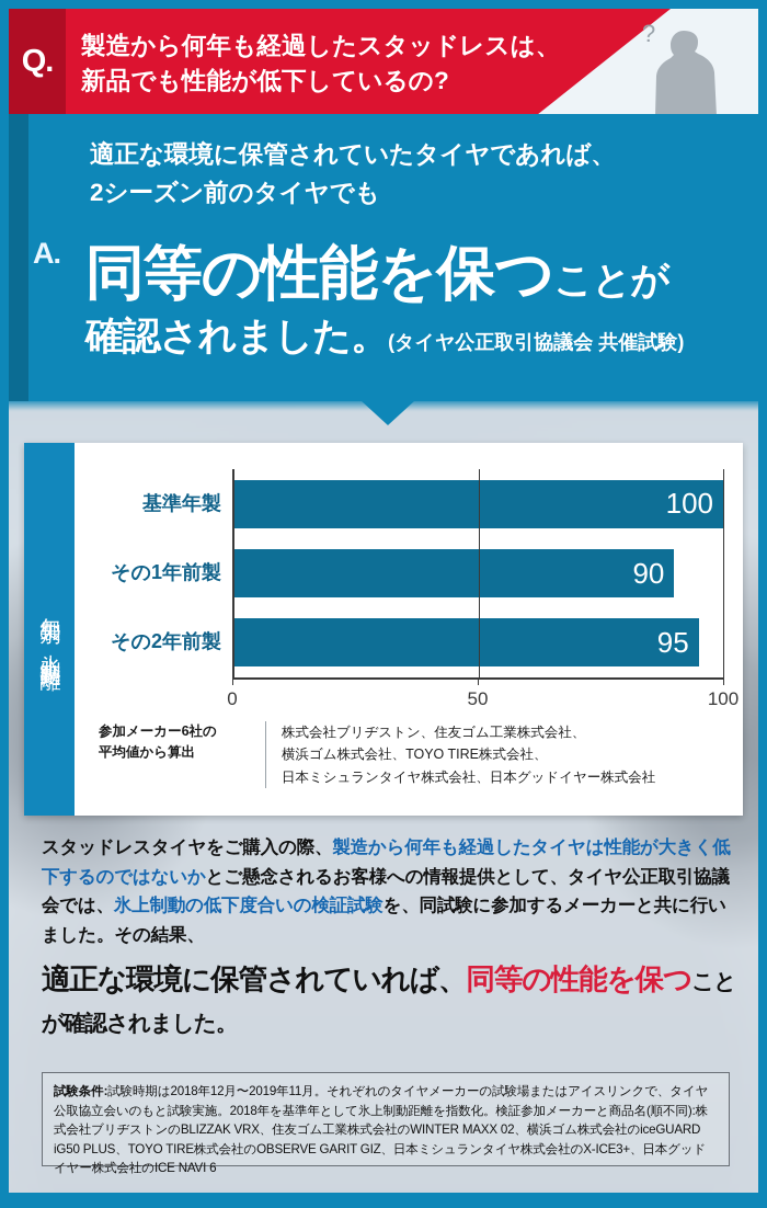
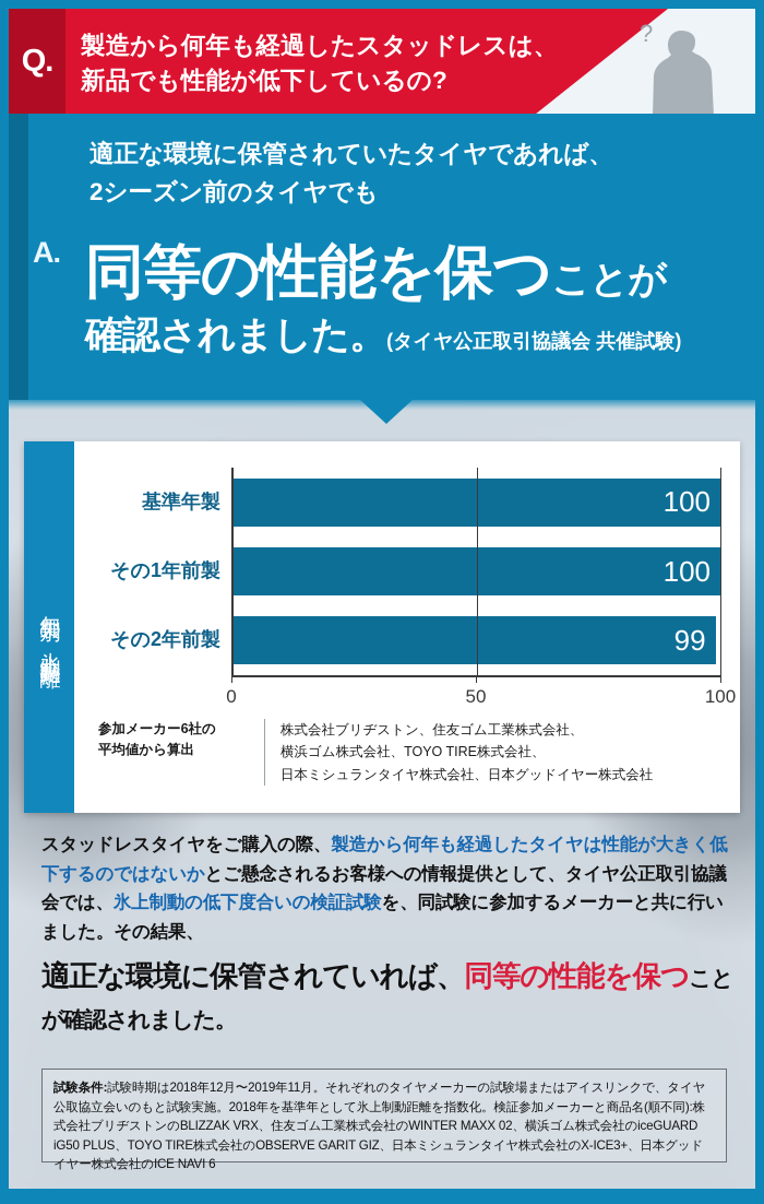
その1年前製: 90 -> 100
その2年前製: 95 -> 99
